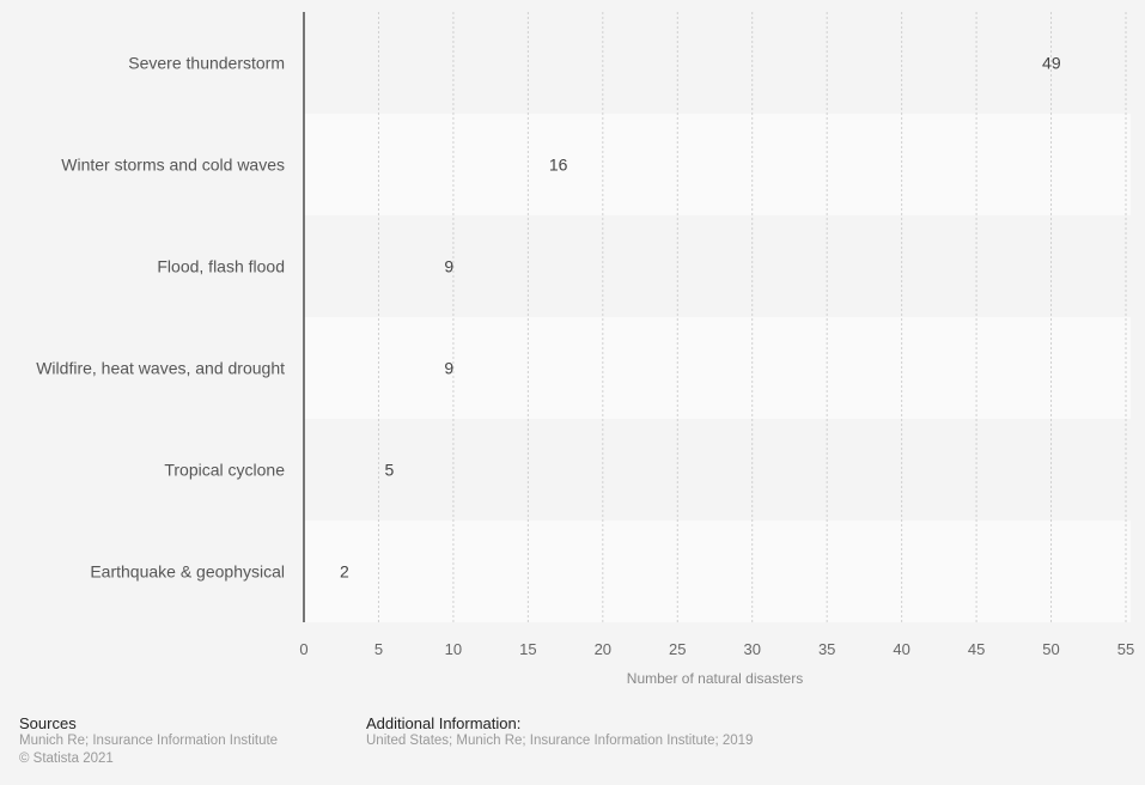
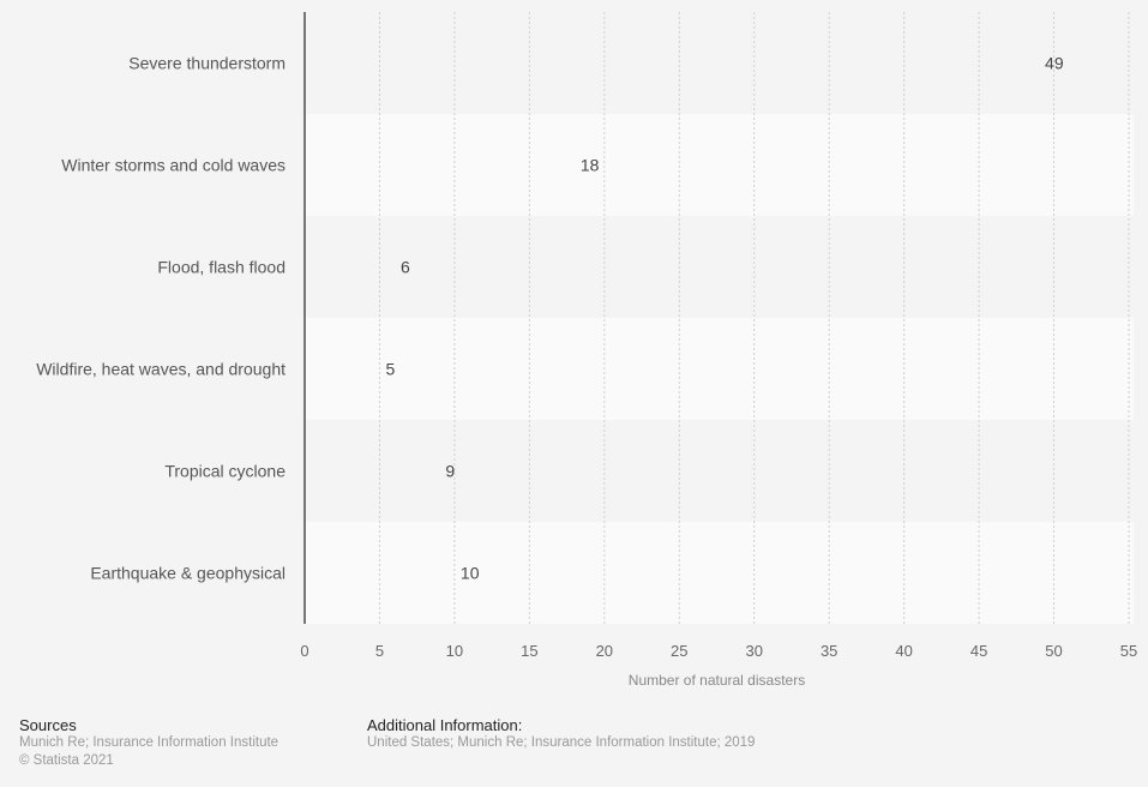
Winter storms and cold waves: 16 -> 18
Flood, flash flood: 9 -> 6
Wildfire, heat waves, and drought: 9 -> 5
Tropical cyclone: 5 -> 9
Earthquake & geophysical: 2 -> 10
